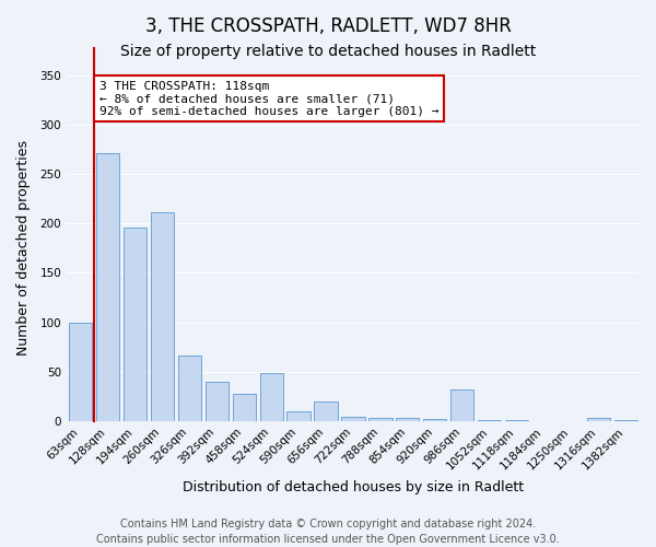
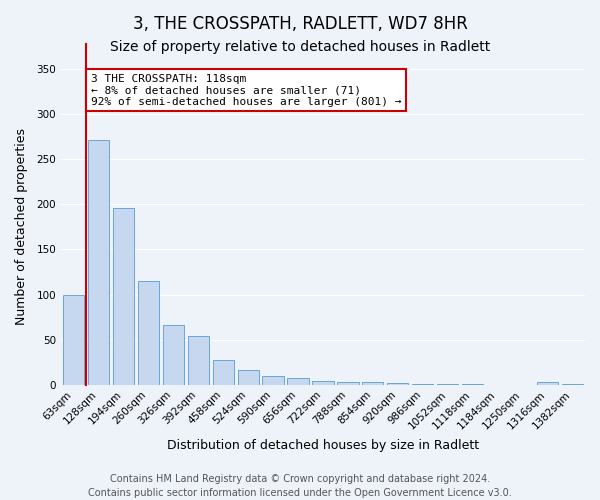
260sqm: 212 -> 115
392sqm: 40 -> 54
524sqm: 48 -> 16
656sqm: 20 -> 7
986sqm: 32 -> 1
